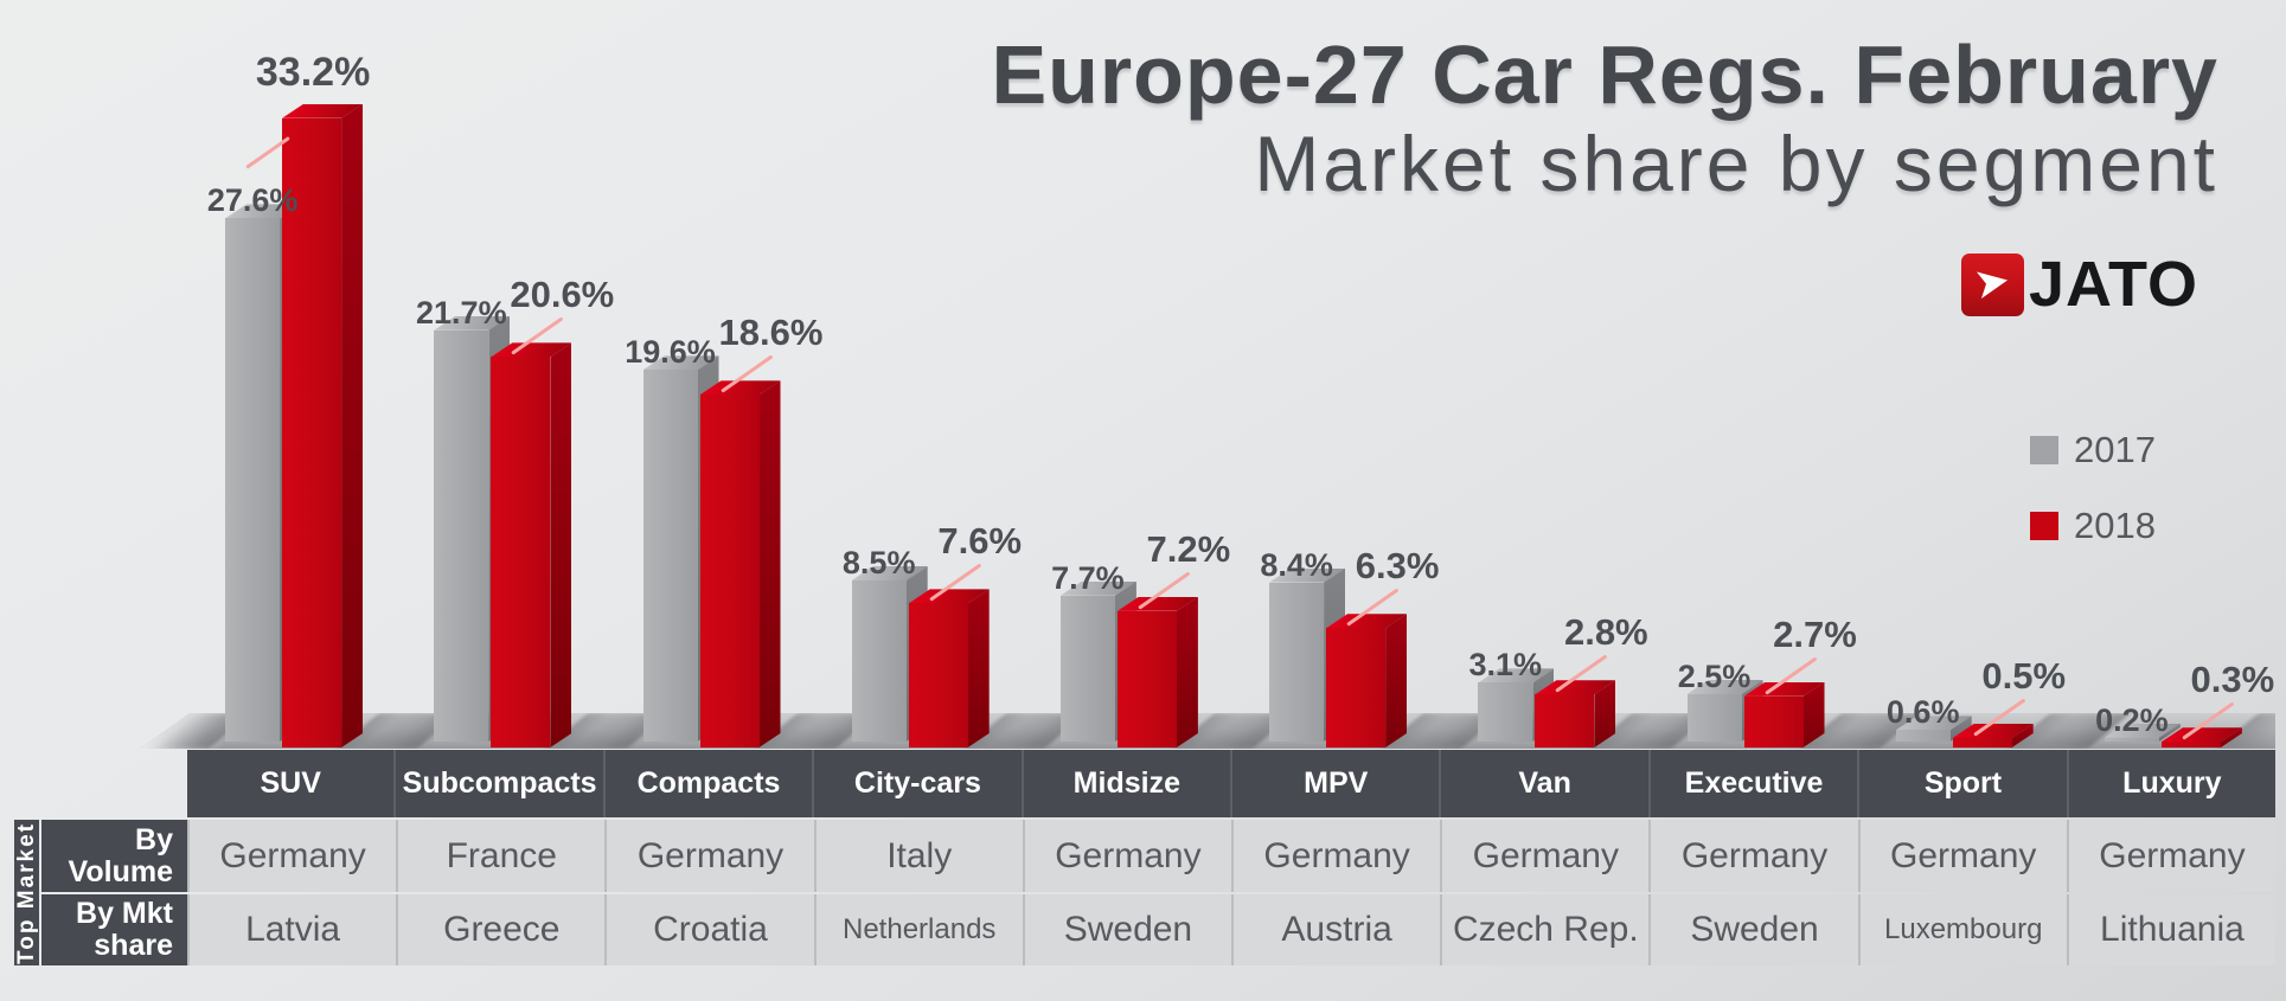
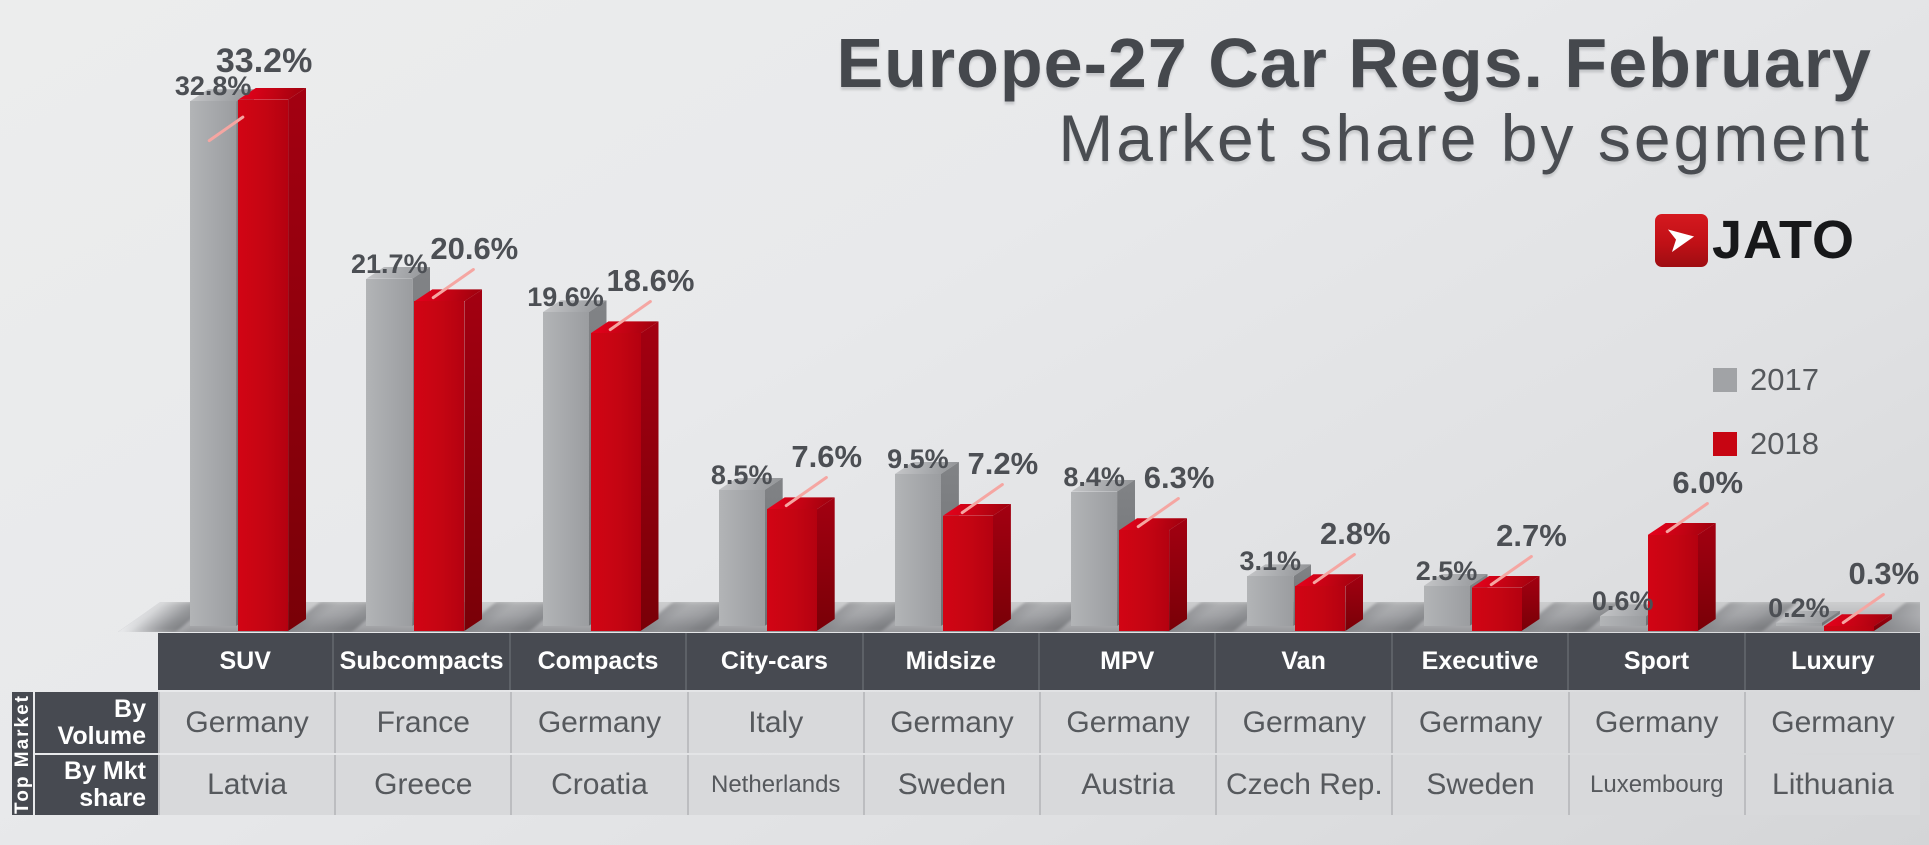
2017/SUV: 27.6% -> 32.8%
2017/Midsize: 7.7% -> 9.5%
2018/Sport: 0.5% -> 6.0%
